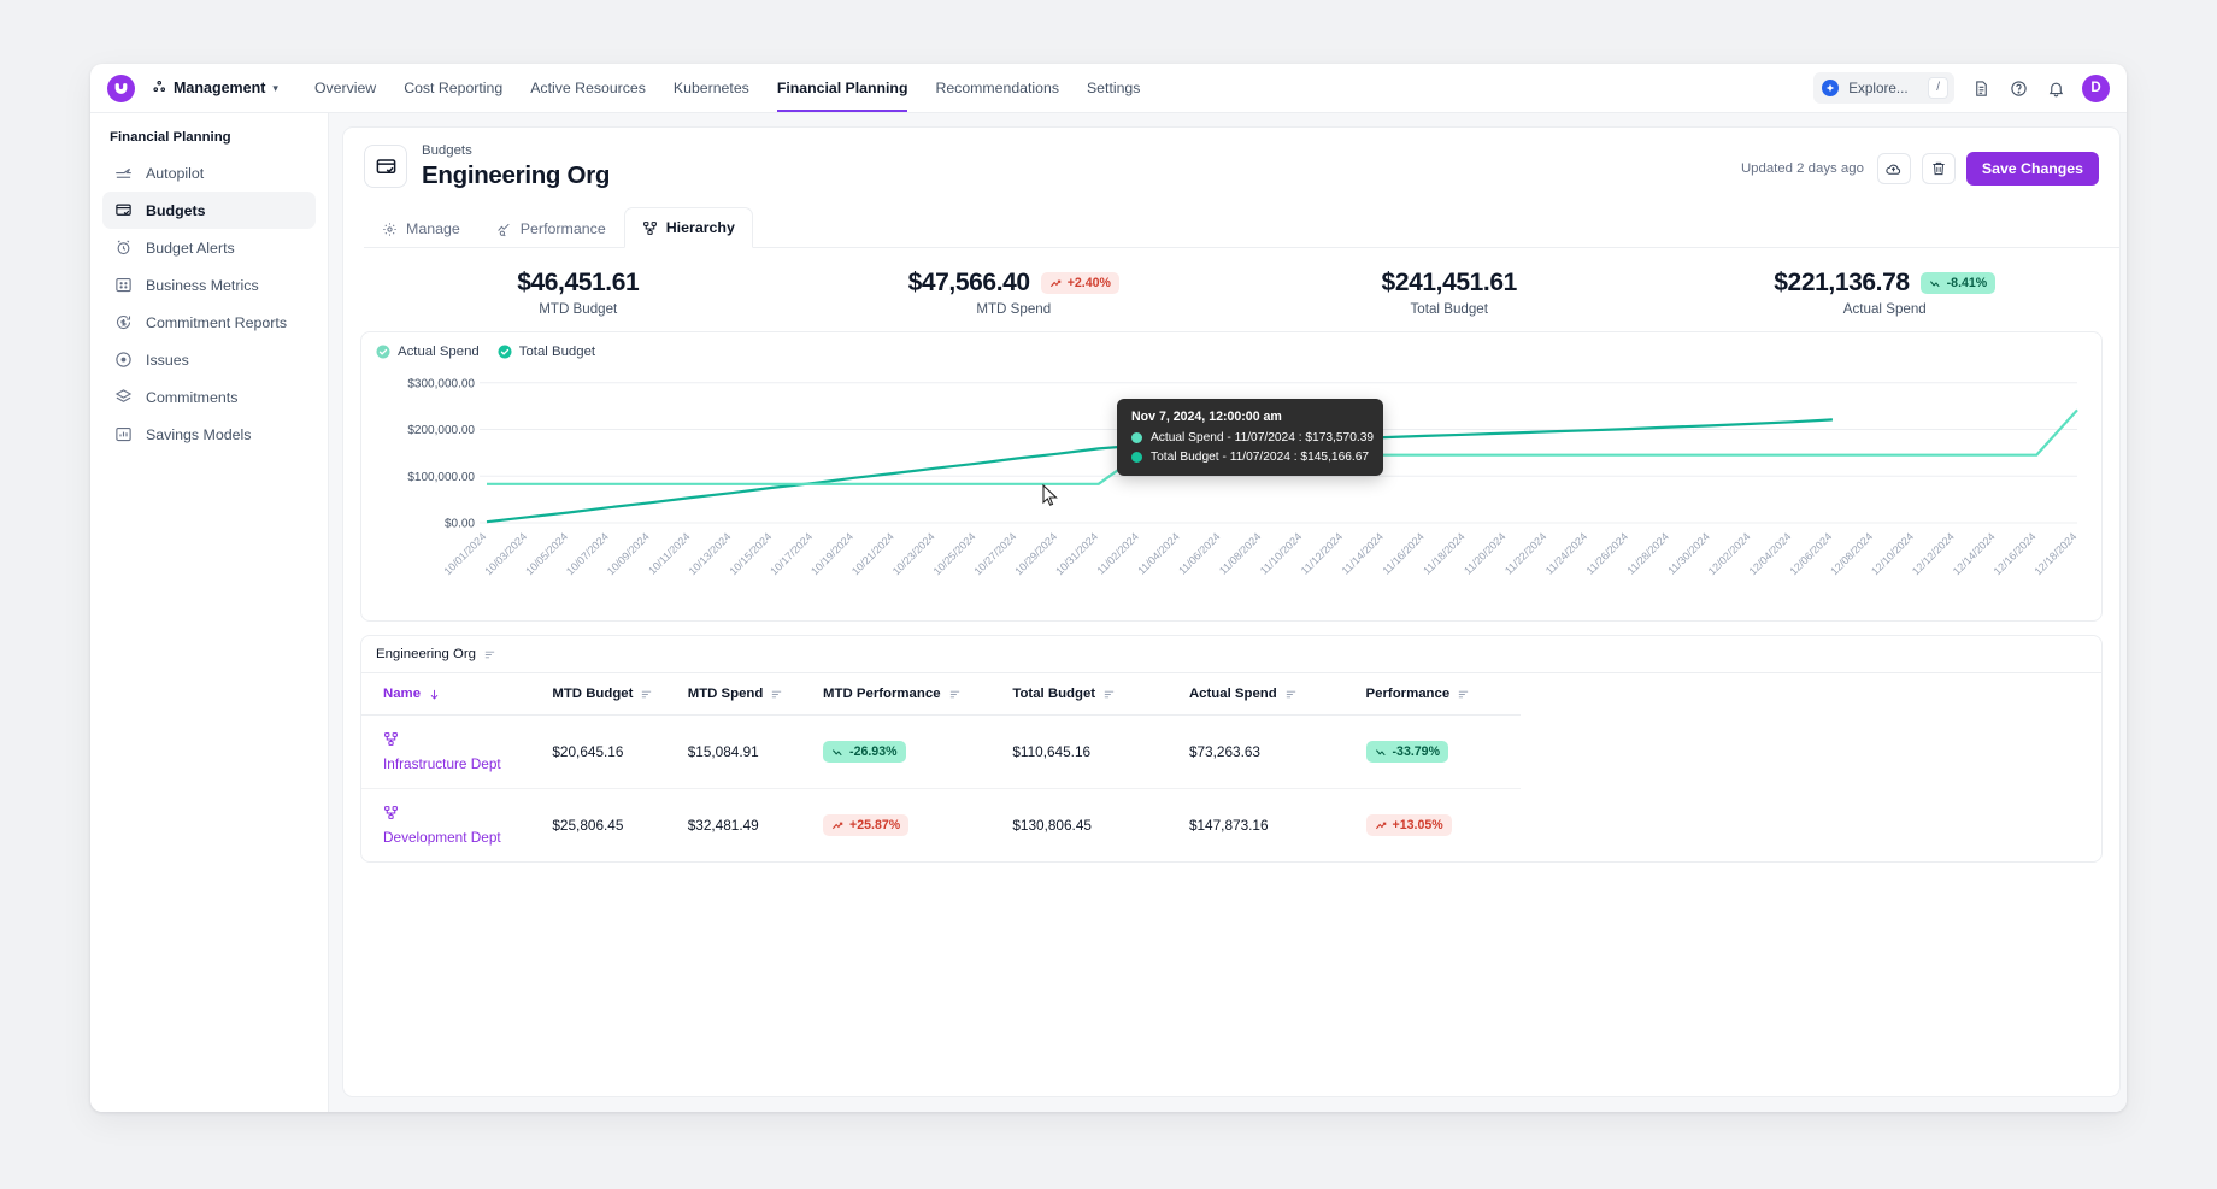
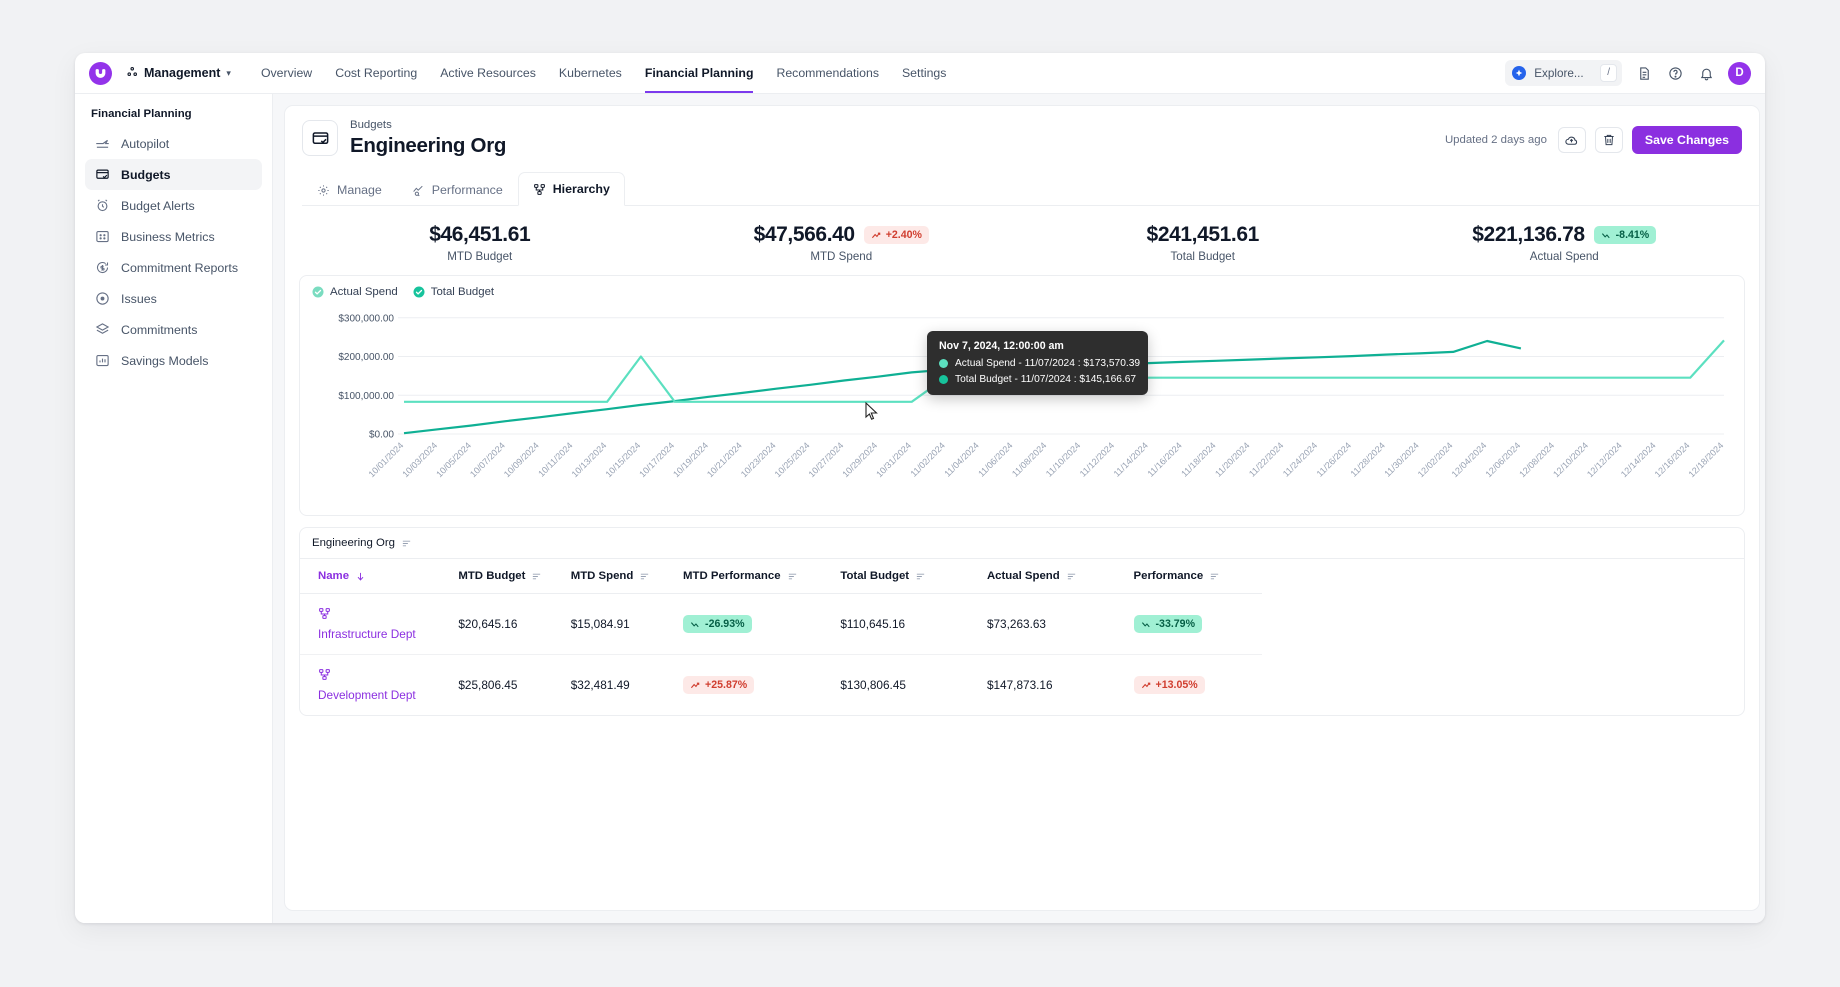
Total Budget/10/15/2024: $80000 -> $200000
Actual Spend/12/04/2024: $220000 -> $240000
